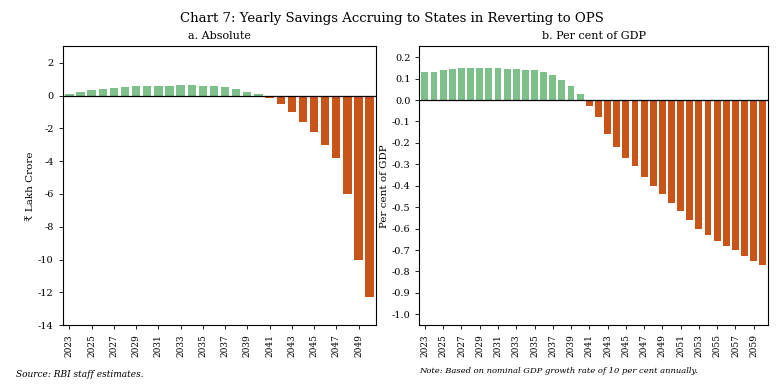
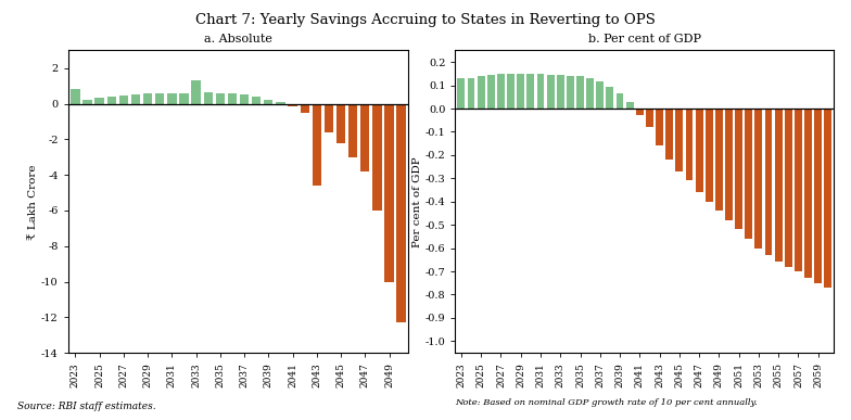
a. Absolute/2023: 0.1 -> 0.8
a. Absolute/2033: 0.6 -> 1.3
a. Absolute/2043: -1.0 -> -4.6
